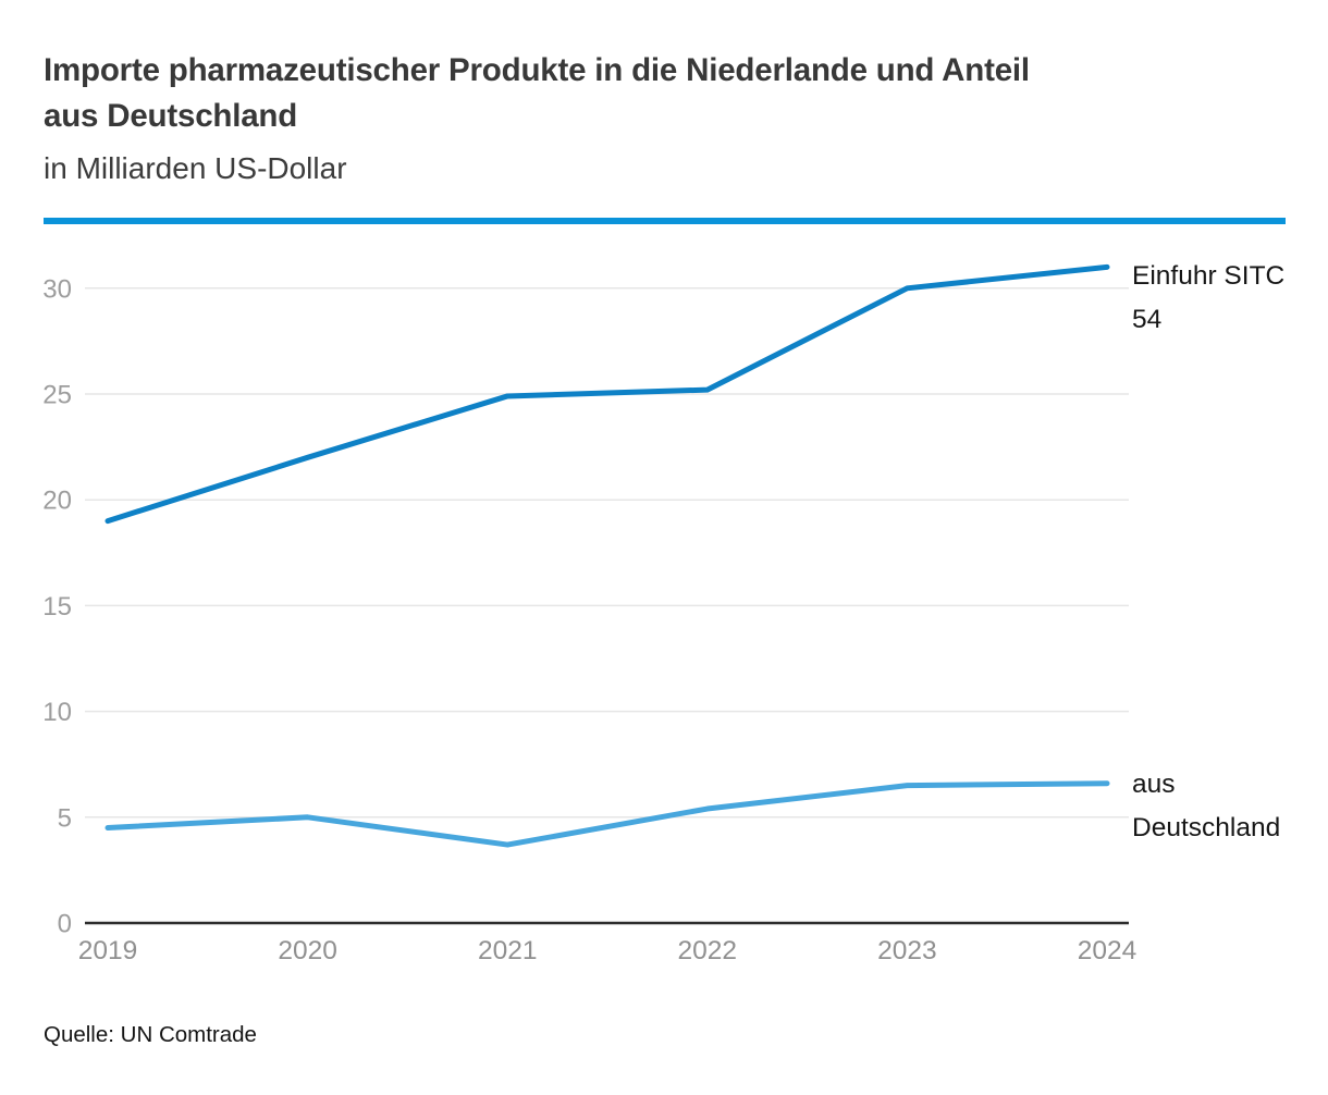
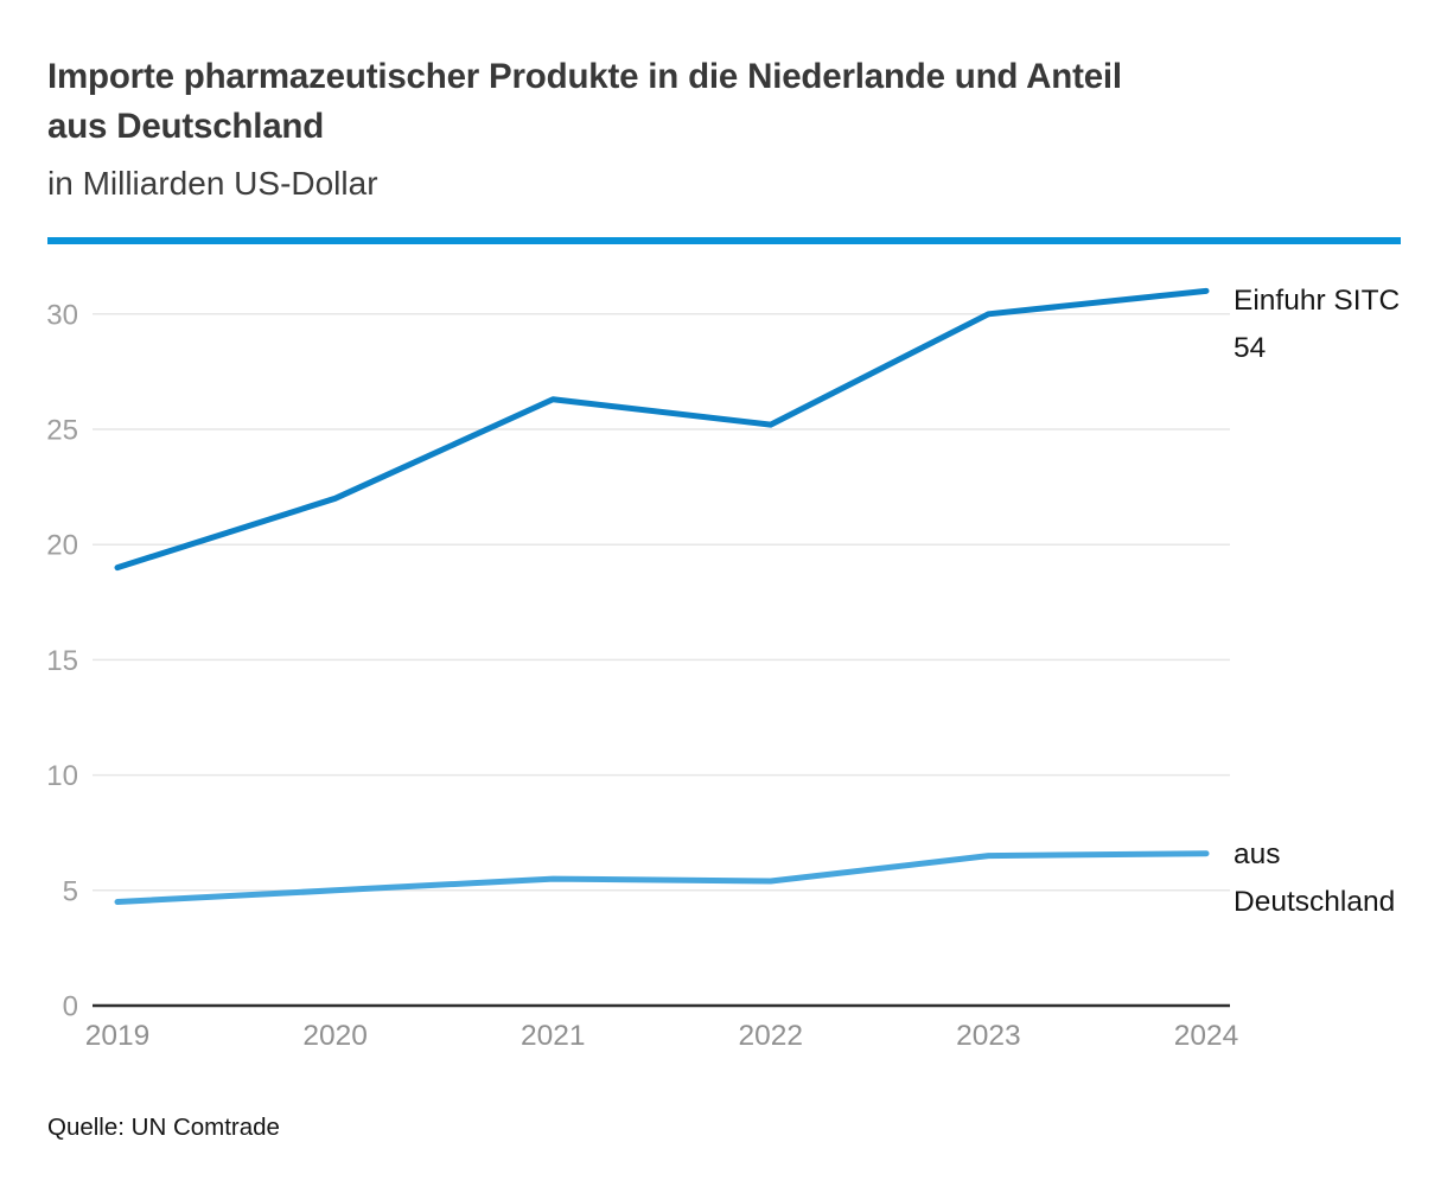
Einfuhr SITC 54/2021: 24.9 -> 26.3
aus Deutschland/2021: 3.7 -> 5.5
